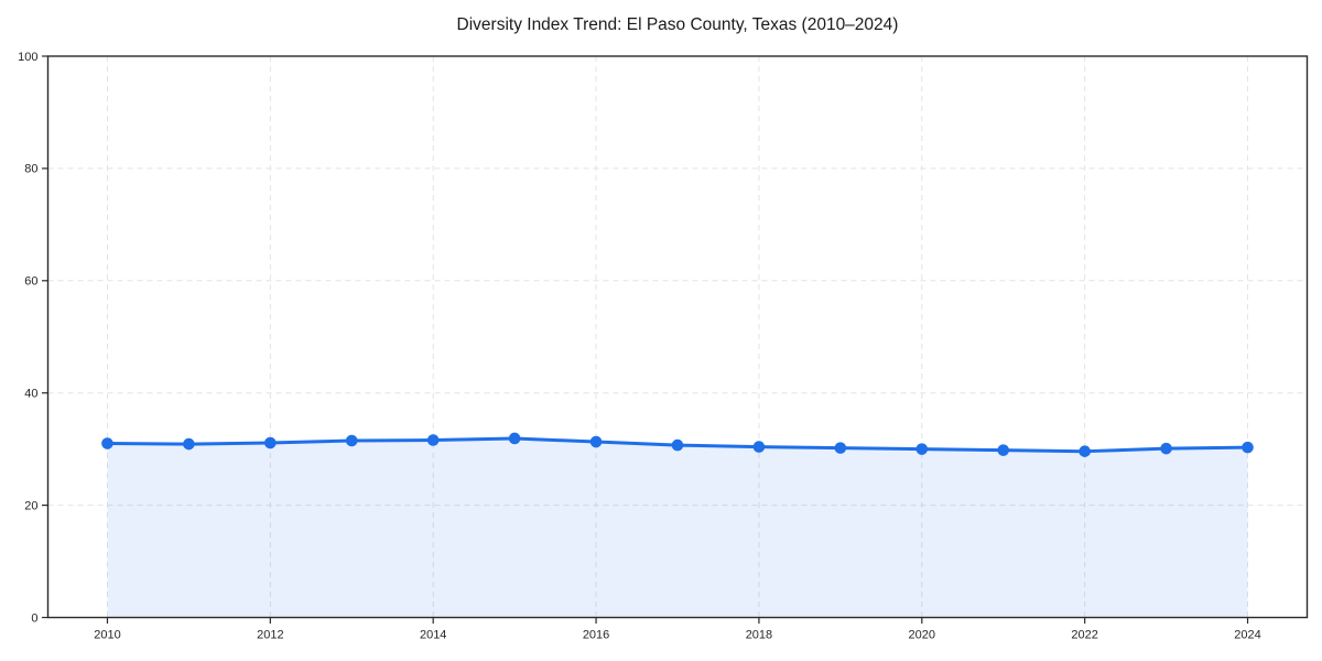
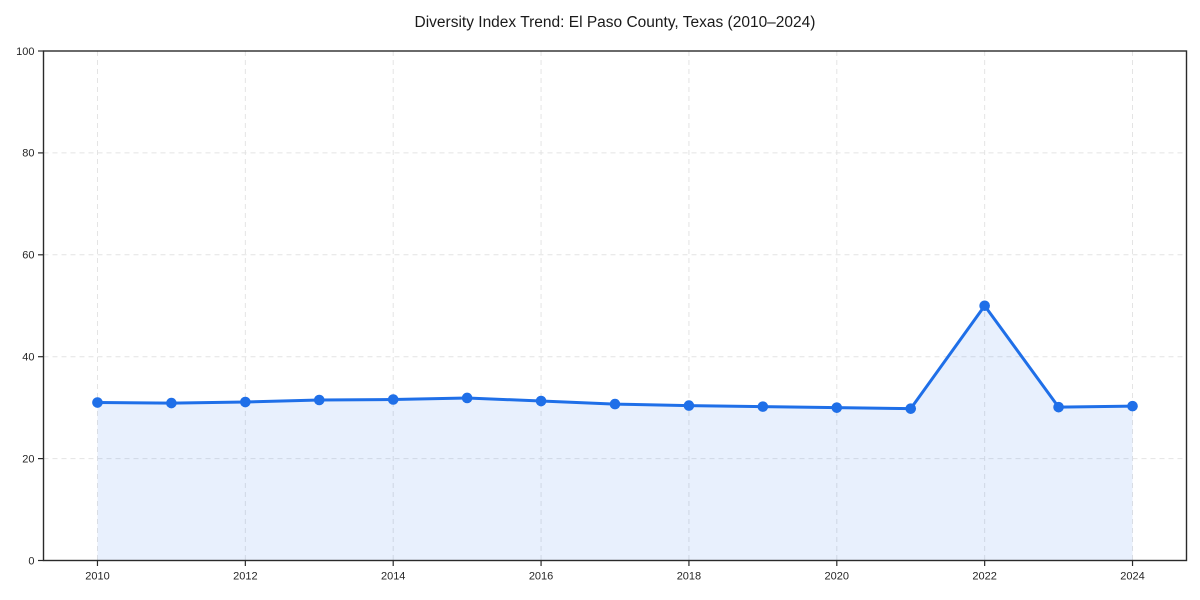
2022: 30 -> 50
